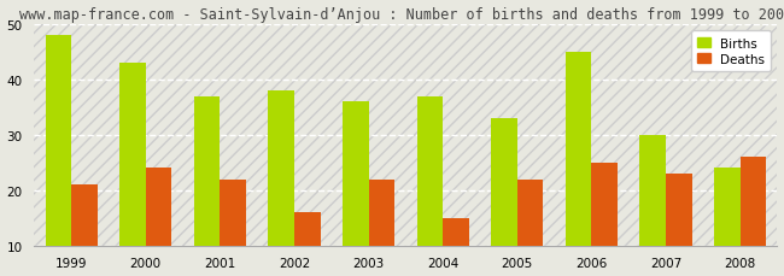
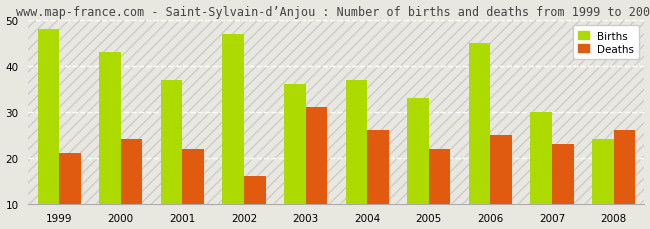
Births/2002: 38 -> 47
Deaths/2003: 22 -> 31
Deaths/2004: 15 -> 26
